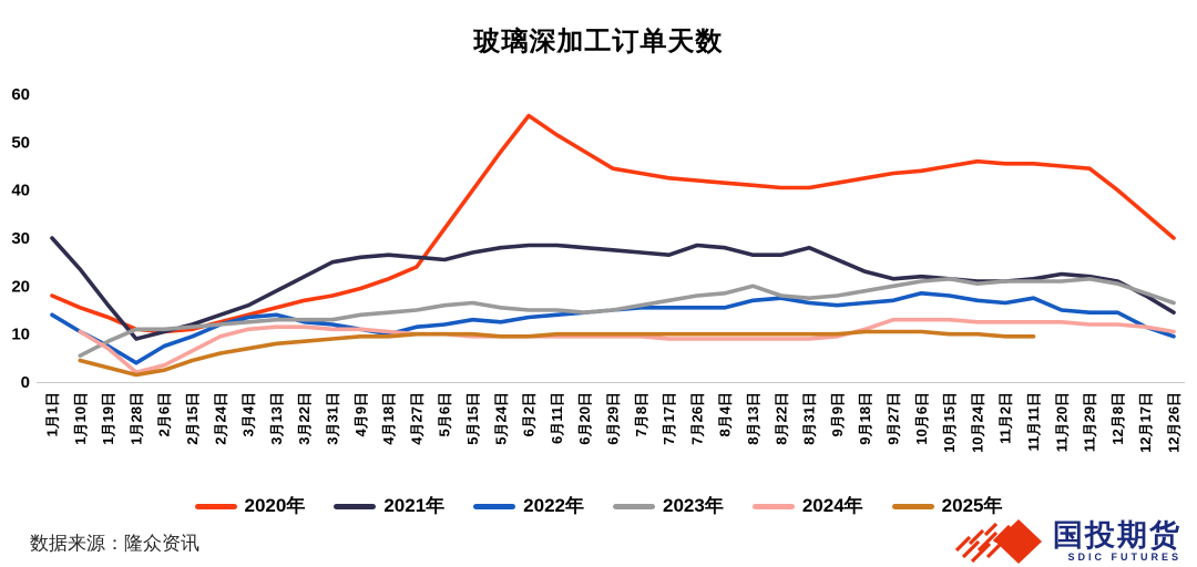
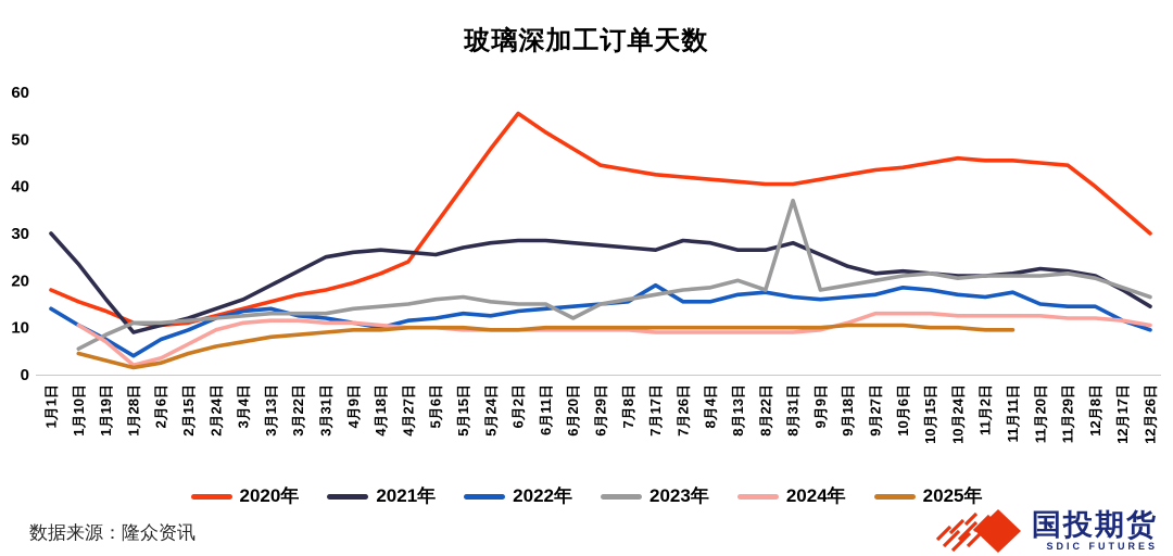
2023年/6月20日: 14 -> 12
2022年/7月17日: 16 -> 19
2023年/8月31日: 18 -> 37
